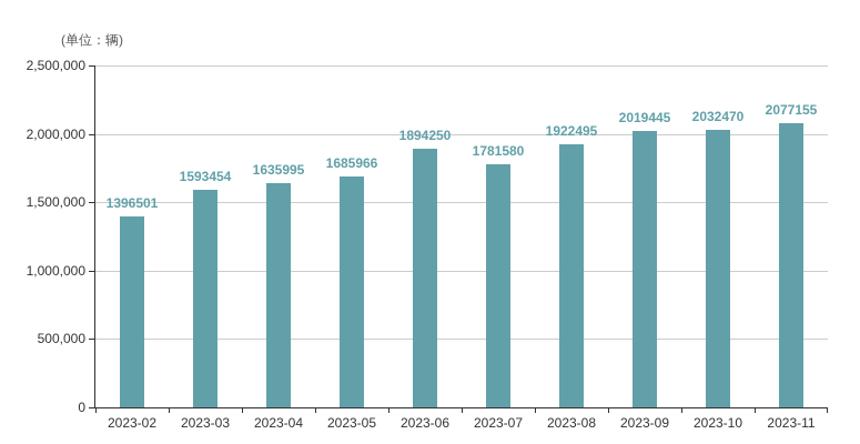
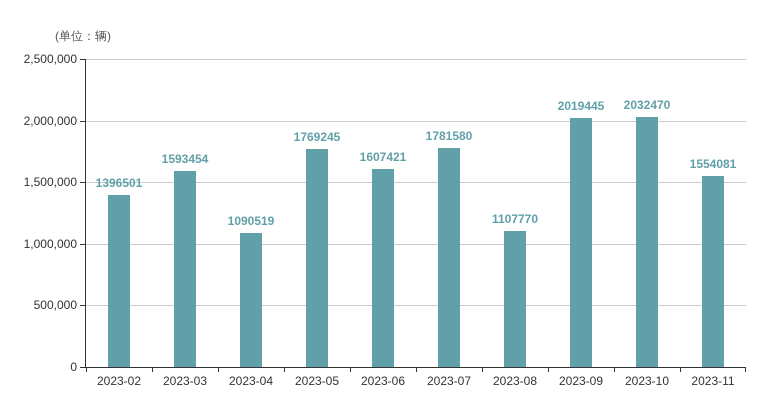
2023-04: 1635995 -> 1090519
2023-05: 1685966 -> 1769245
2023-06: 1894250 -> 1607421
2023-08: 1922495 -> 1107770
2023-11: 2077155 -> 1554081
